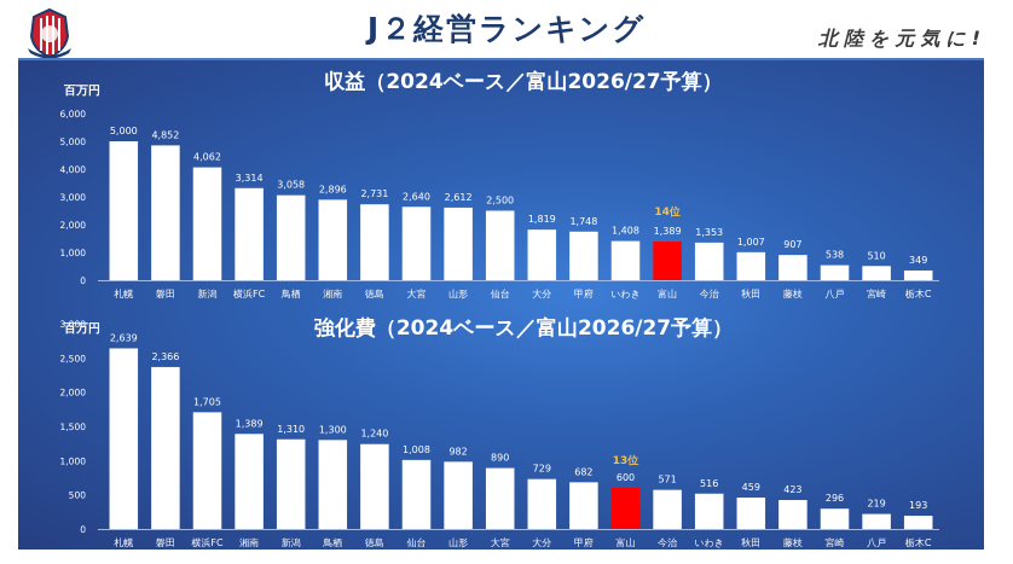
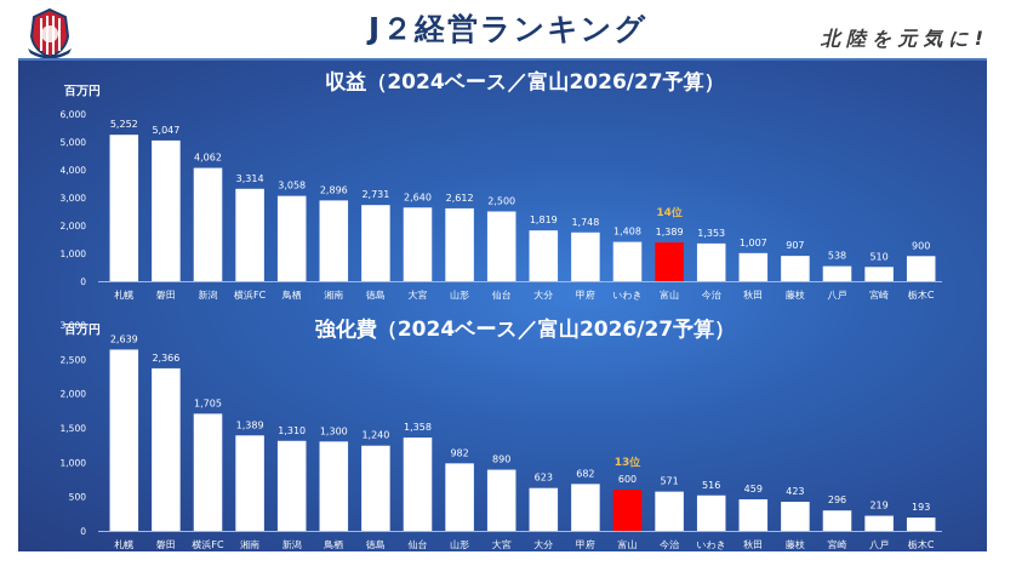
収益（2024ベース／富山2026/27予算）/札幌: 5,000 -> 5,252
収益（2024ベース／富山2026/27予算）/磐田: 4,852 -> 5,047
収益（2024ベース／富山2026/27予算）/栃木C: 349 -> 900
強化費（2024ベース／富山2026/27予算）/仙台: 1,008 -> 1,358
強化費（2024ベース／富山2026/27予算）/大分: 729 -> 623
